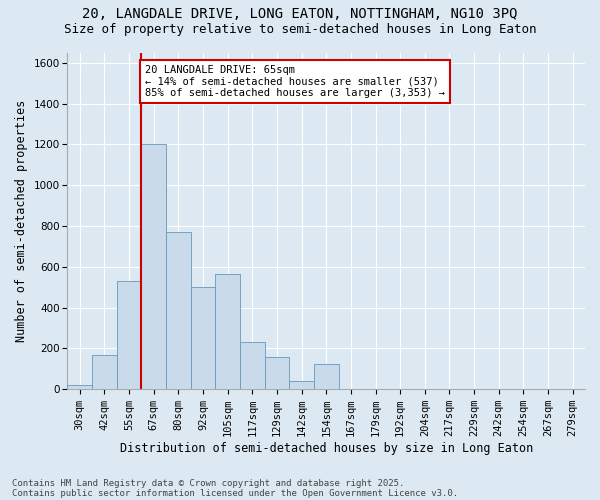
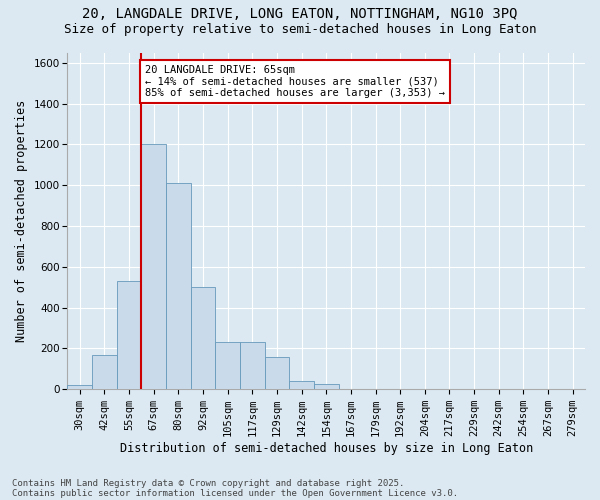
80sqm: 770 -> 1010
105sqm: 565 -> 230
154sqm: 125 -> 25
